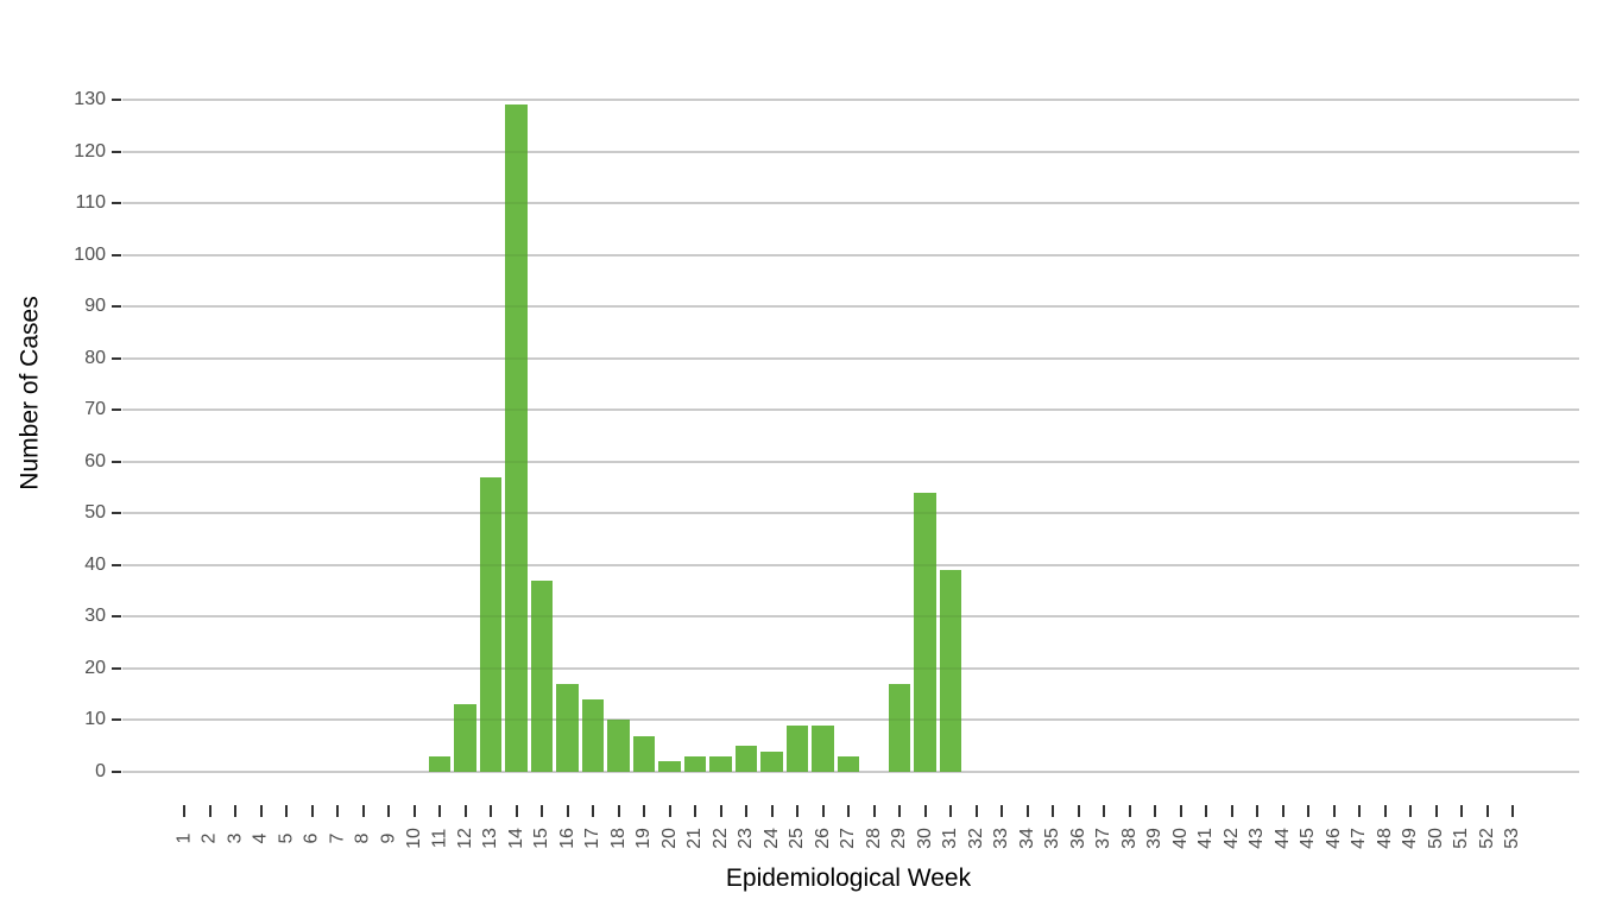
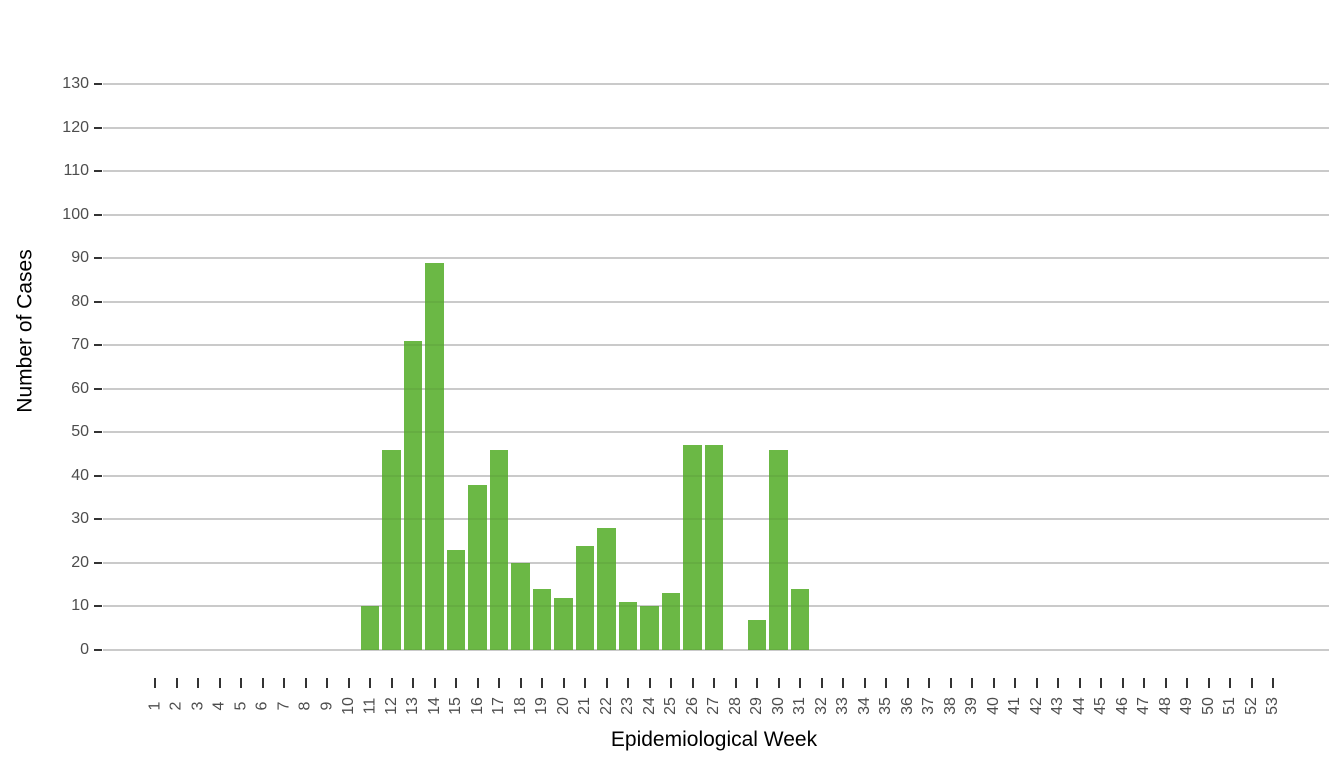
11: 3 -> 10
12: 13 -> 46
13: 57 -> 71
14: 129 -> 89
15: 37 -> 23
16: 17 -> 38
17: 14 -> 46
18: 10 -> 20
19: 7 -> 14
20: 2 -> 12
21: 3 -> 24
22: 3 -> 28
23: 5 -> 11
24: 4 -> 10
25: 9 -> 13
26: 9 -> 47
27: 3 -> 47
29: 17 -> 7
30: 54 -> 46
31: 39 -> 14
